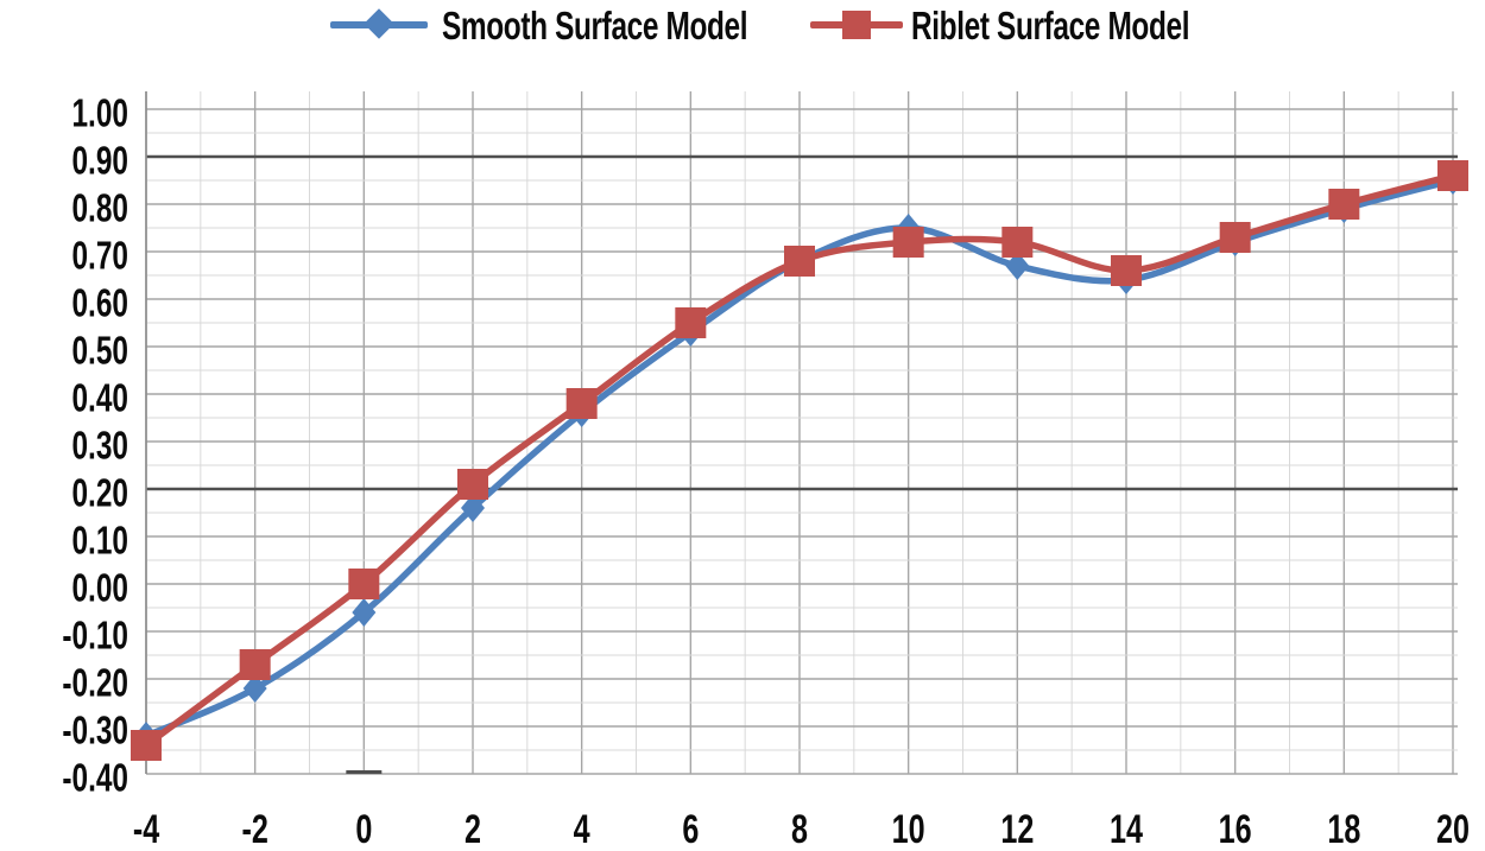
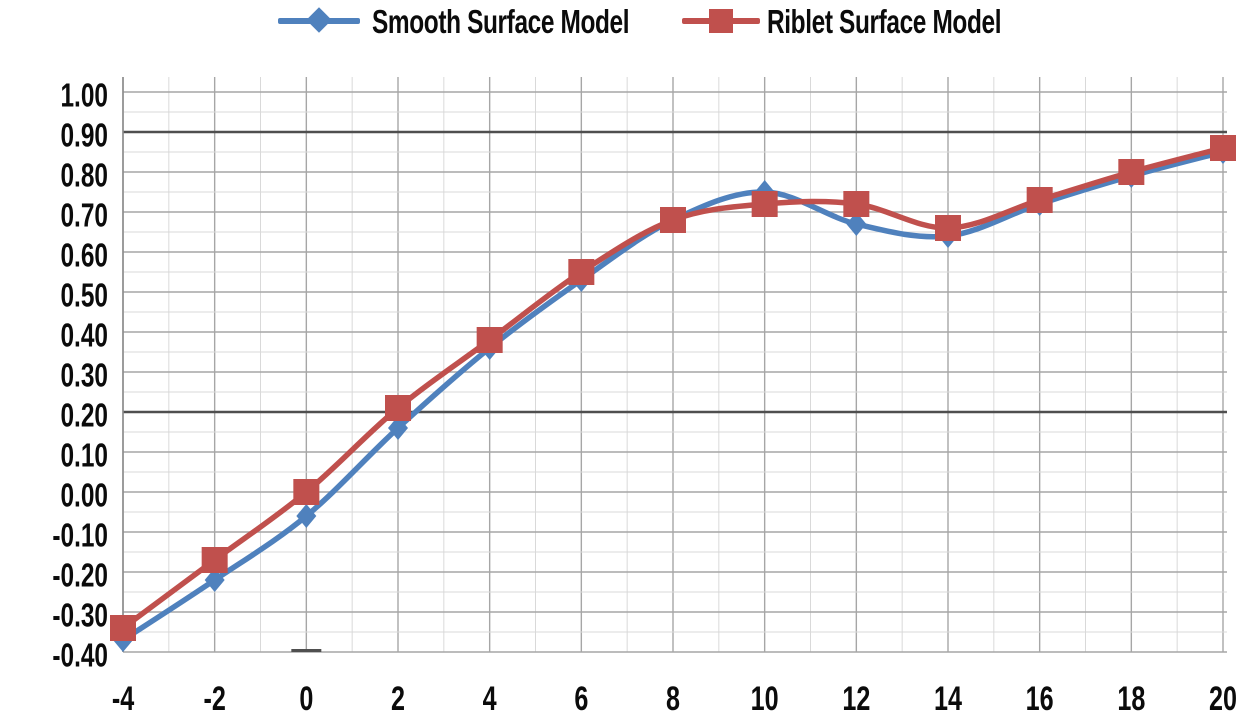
Smooth Surface Model/-4: -0.32 -> -0.37
